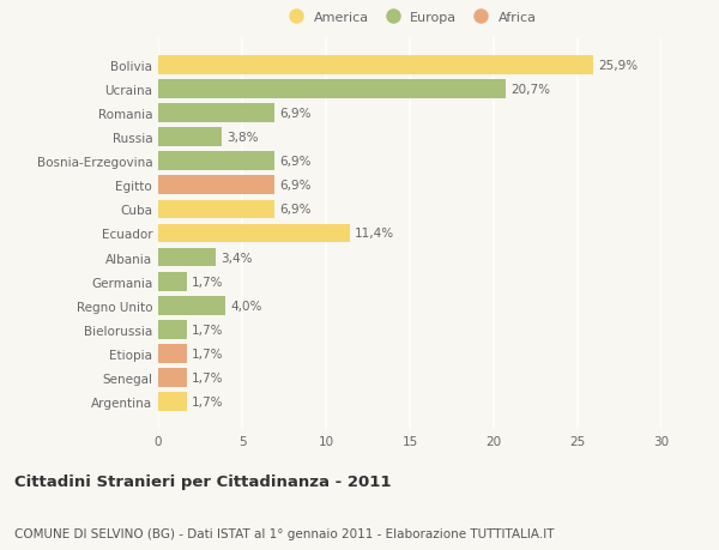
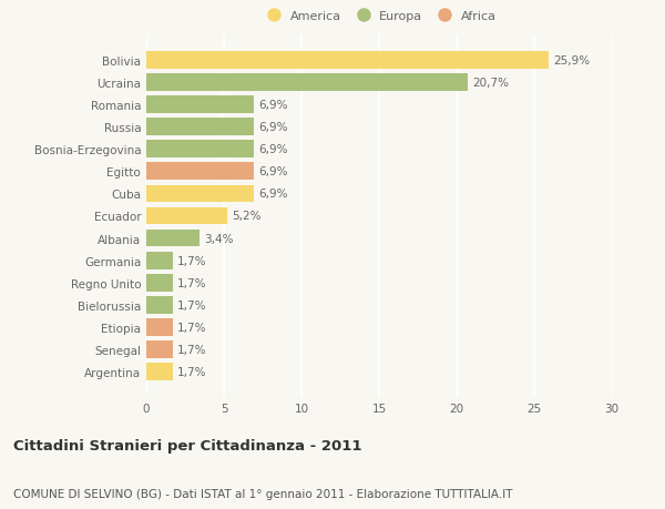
Russia: 3,8% -> 6,9%
Ecuador: 11,4% -> 5,2%
Regno Unito: 4,0% -> 1,7%
